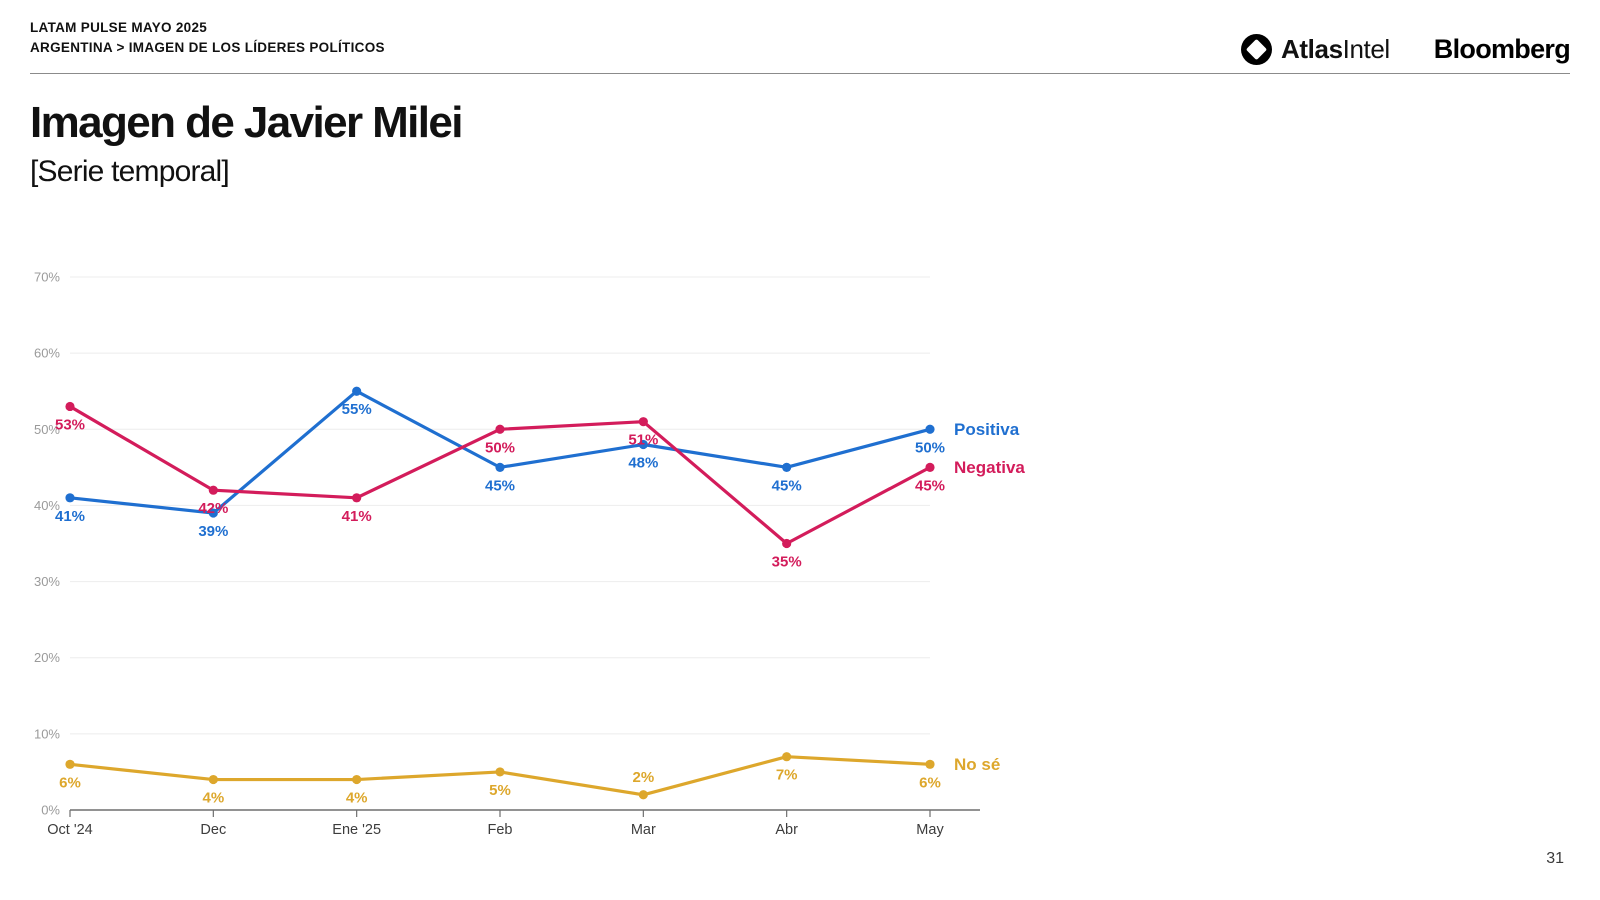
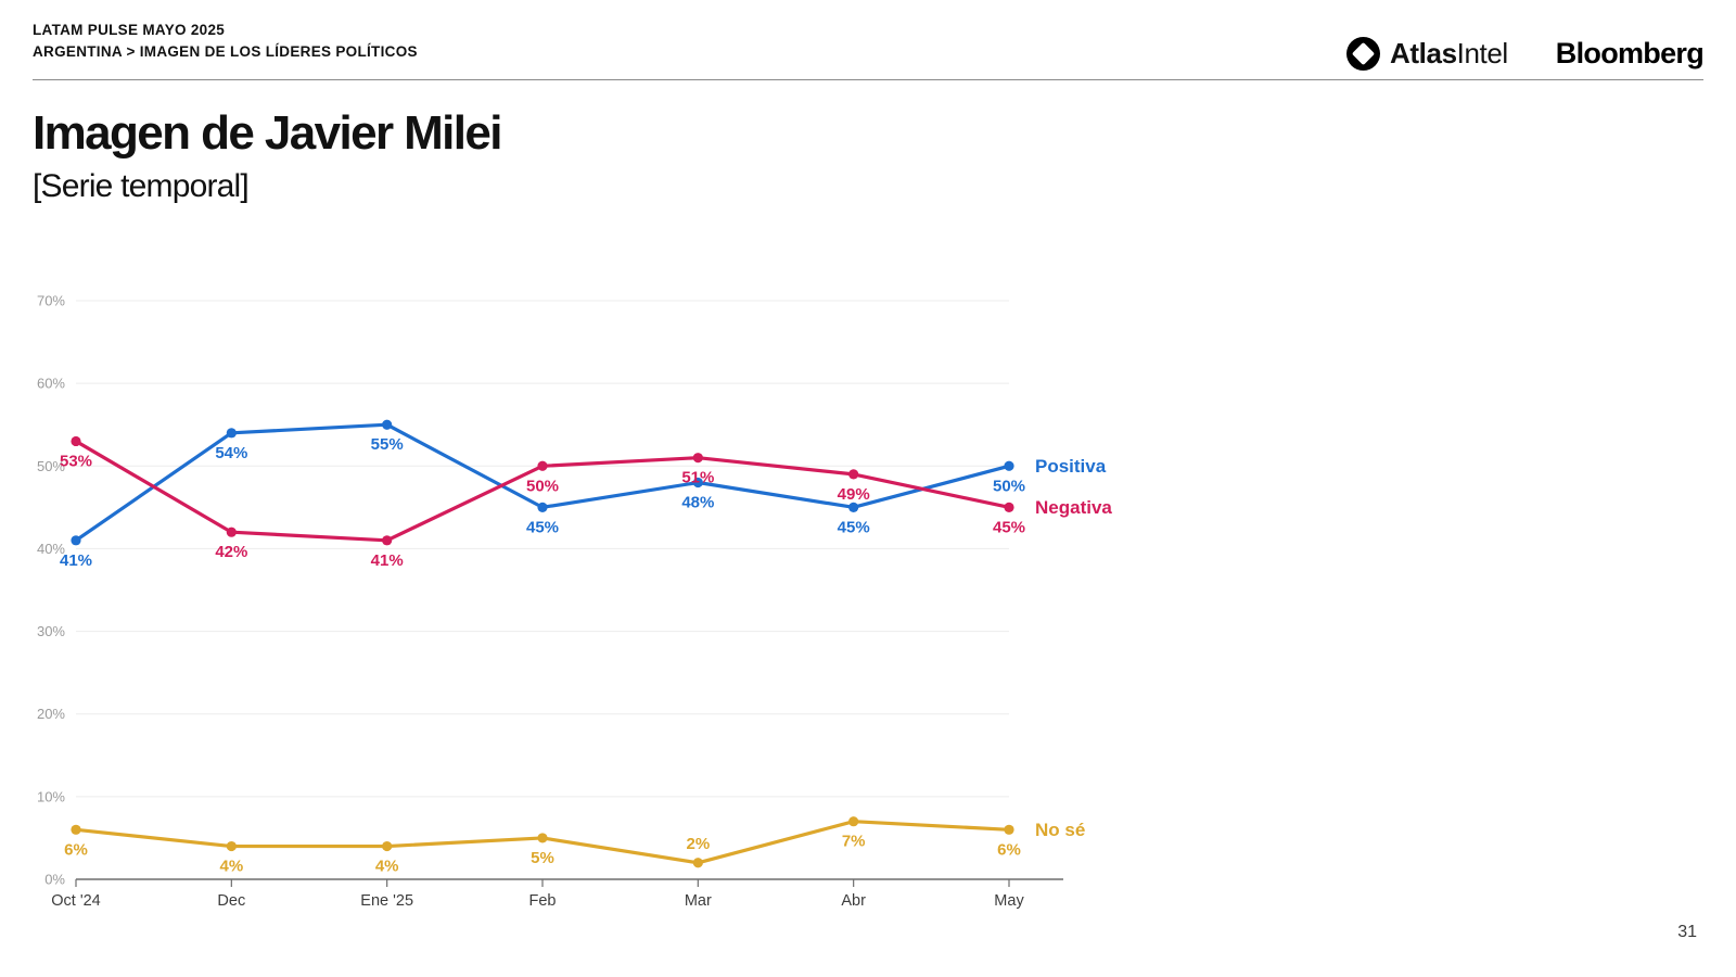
Positiva/Dec: 39% -> 54%
Negativa/Abr: 35% -> 49%
